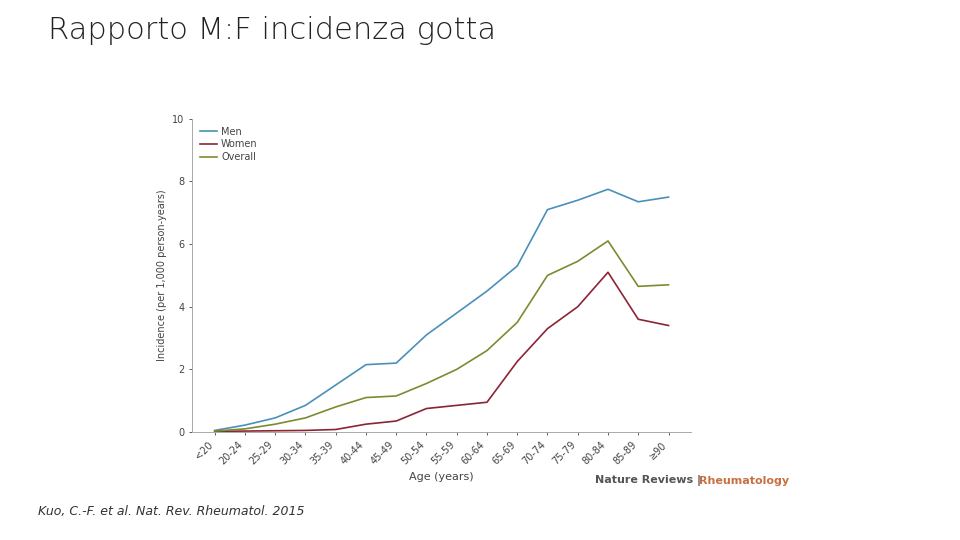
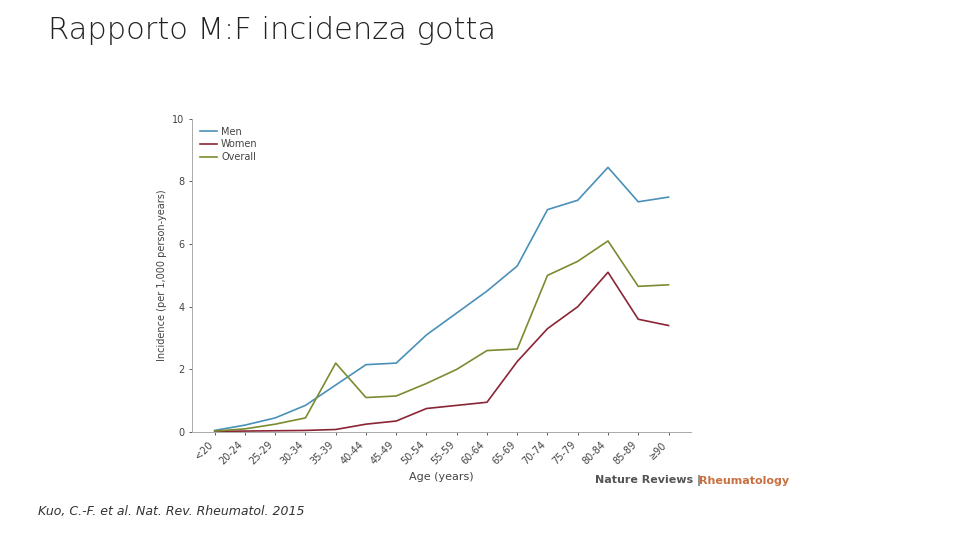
Overall/35-39: 0.80 -> 2.20
Overall/65-69: 3.50 -> 2.65
Men/80-84: 7.75 -> 8.45
